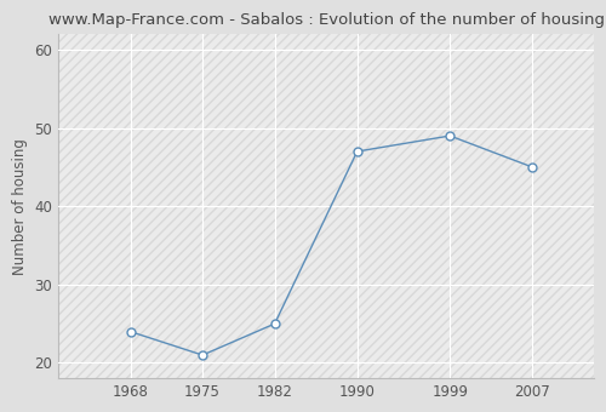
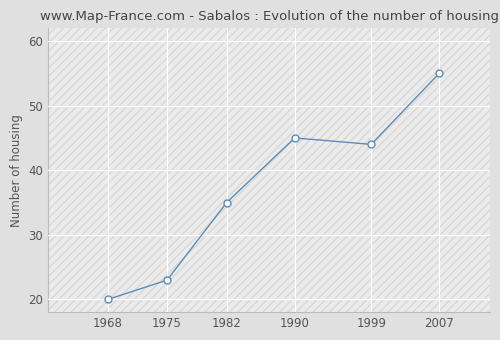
1968: 24 -> 20
1975: 21 -> 23
1982: 25 -> 35
1990: 47 -> 45
1999: 49 -> 44
2007: 45 -> 55
